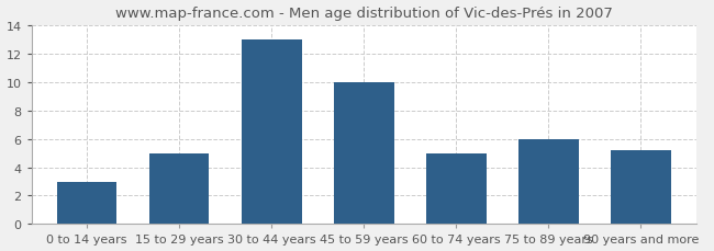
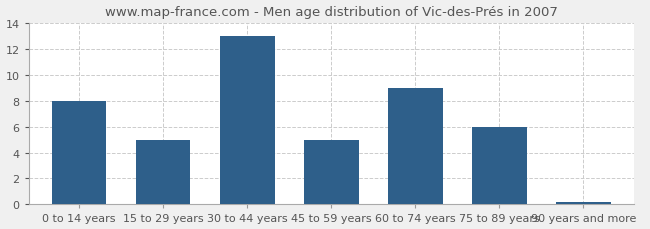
0 to 14 years: 3.0 -> 8.0
45 to 59 years: 10.0 -> 5.0
60 to 74 years: 5.0 -> 9.0
90 years and more: 5.2 -> 0.2
